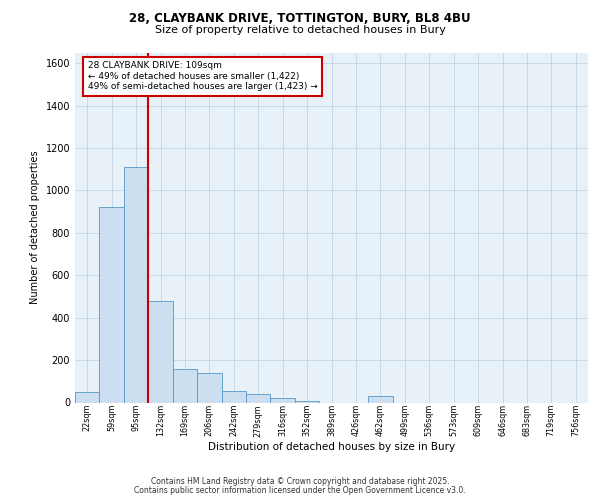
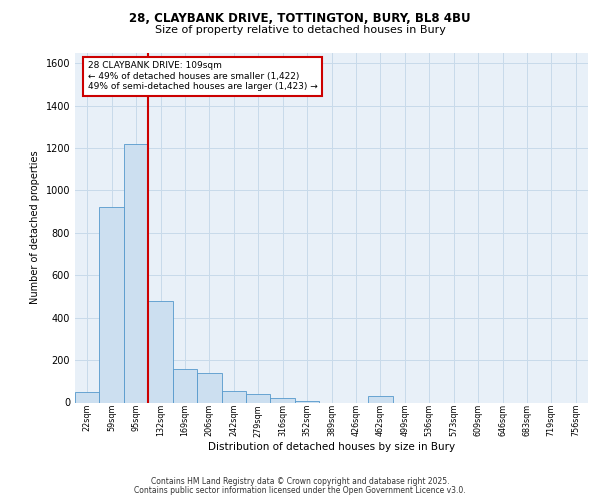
95sqm: 1110 -> 1220
